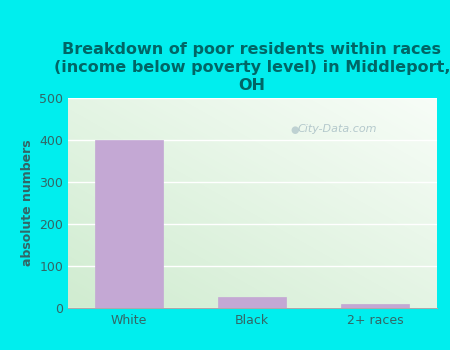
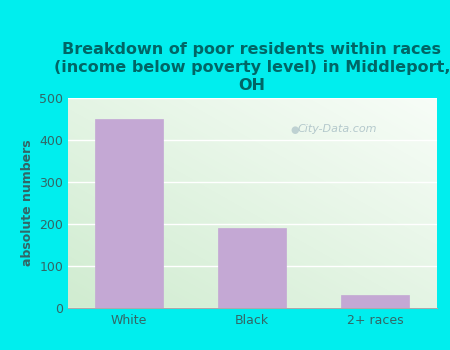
White: 399 -> 450
Black: 27 -> 190
2+ races: 10 -> 30
